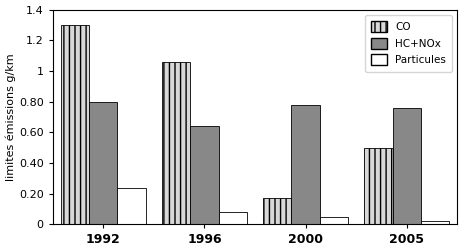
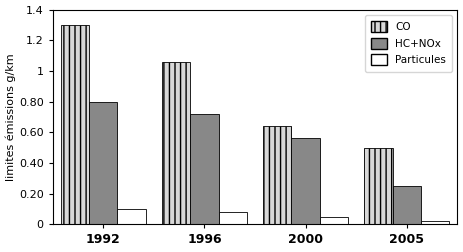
Particules/1992: 0.24 -> 0.10
HC+NOx/1996: 0.64 -> 0.72
CO/2000: 0.17 -> 0.64
HC+NOx/2000: 0.78 -> 0.56
HC+NOx/2005: 0.76 -> 0.25
